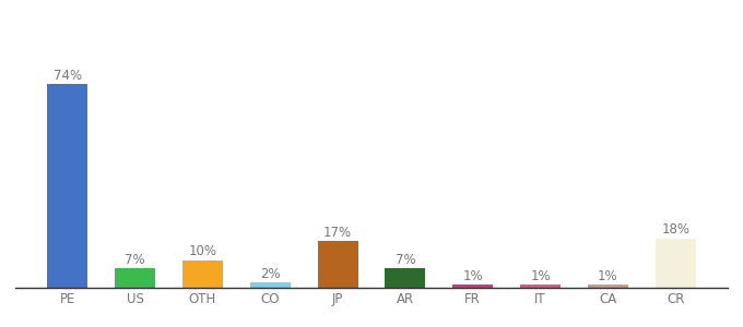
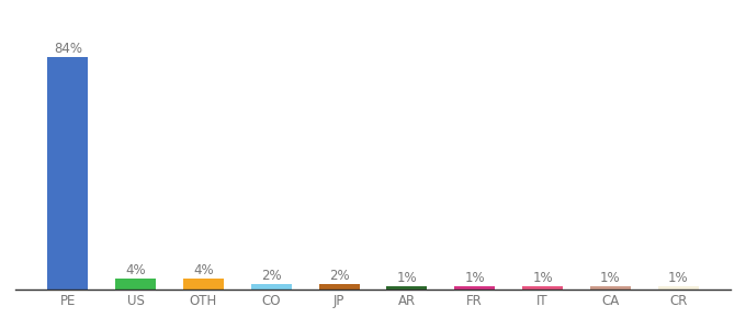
PE: 74% -> 84%
US: 7% -> 4%
OTH: 10% -> 4%
JP: 17% -> 2%
AR: 7% -> 1%
CR: 18% -> 1%
